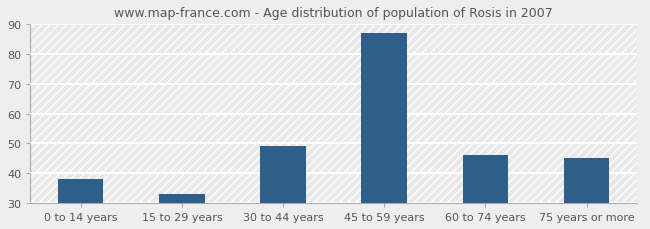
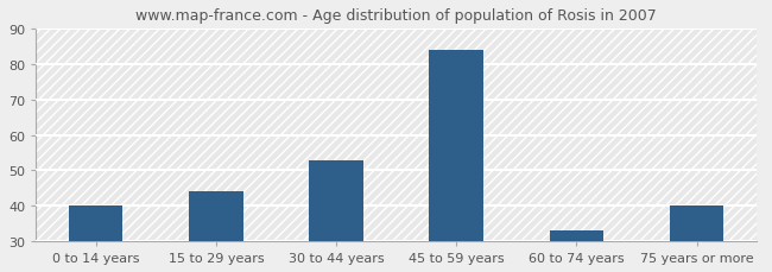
0 to 14 years: 38 -> 40
15 to 29 years: 33 -> 44
30 to 44 years: 49 -> 53
45 to 59 years: 87 -> 84
60 to 74 years: 46 -> 33
75 years or more: 45 -> 40
